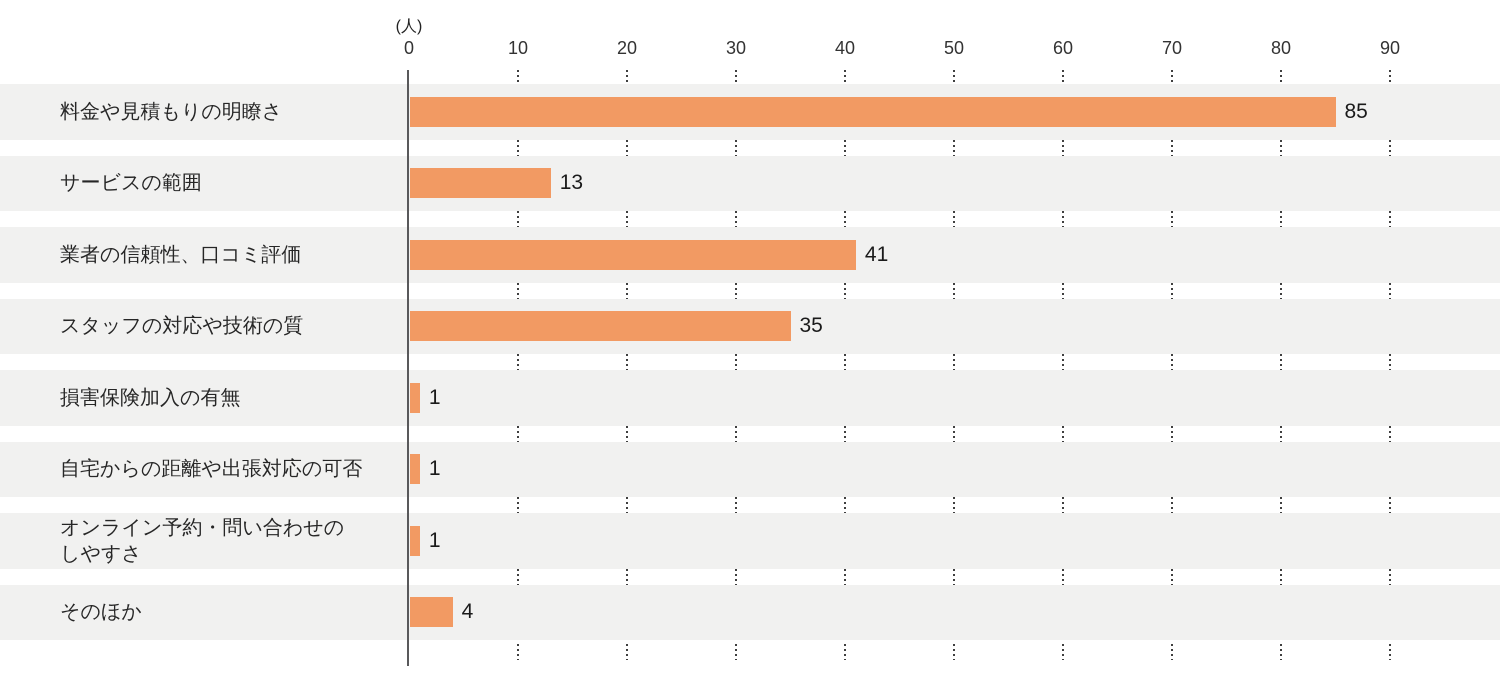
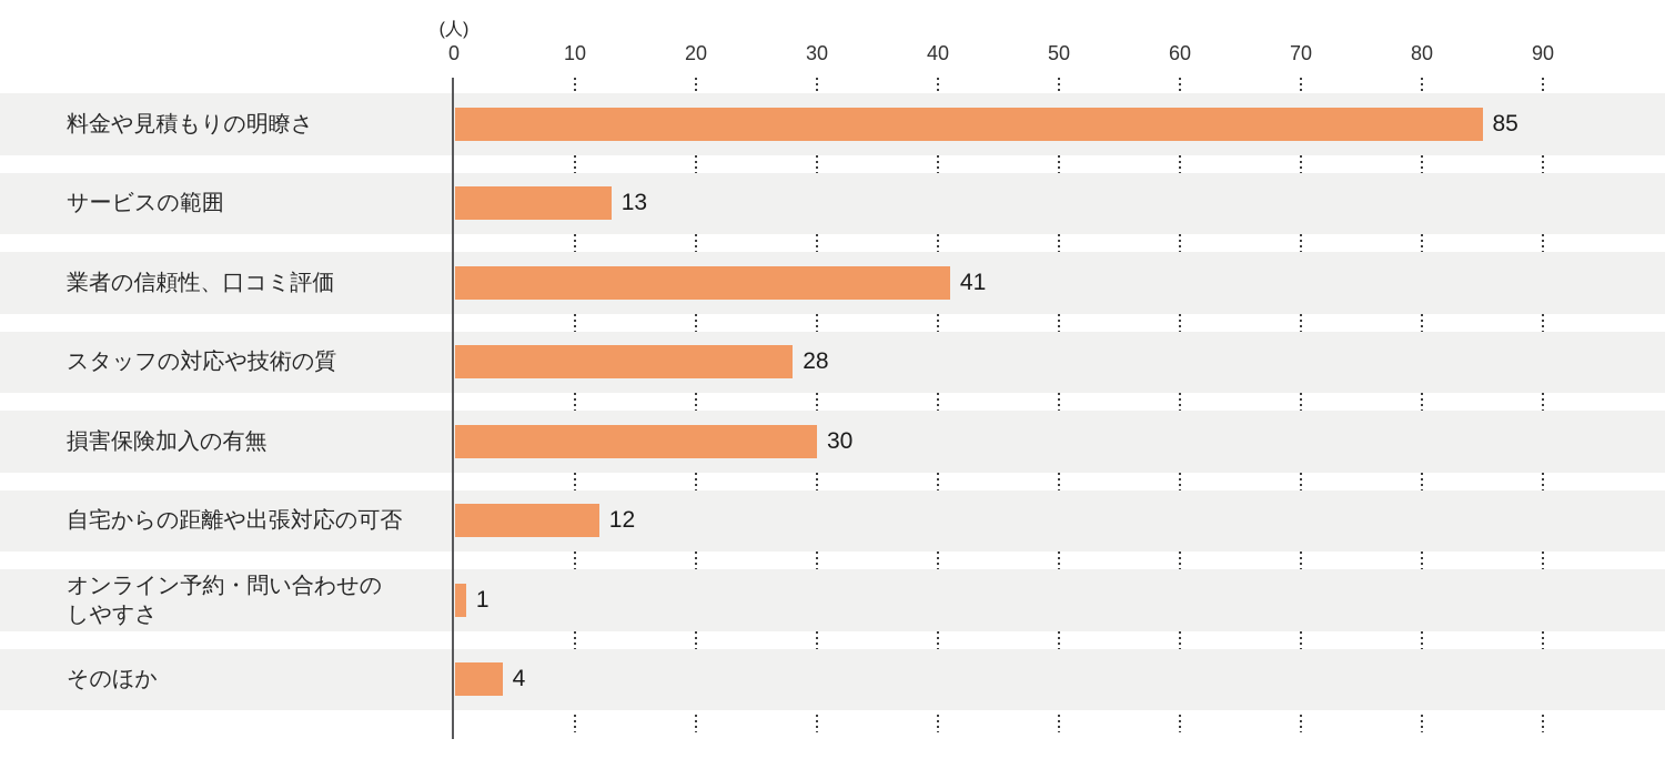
スタッフの対応や技術の質: 35 -> 28
損害保険加入の有無: 1 -> 30
自宅からの距離や出張対応の可否: 1 -> 12
